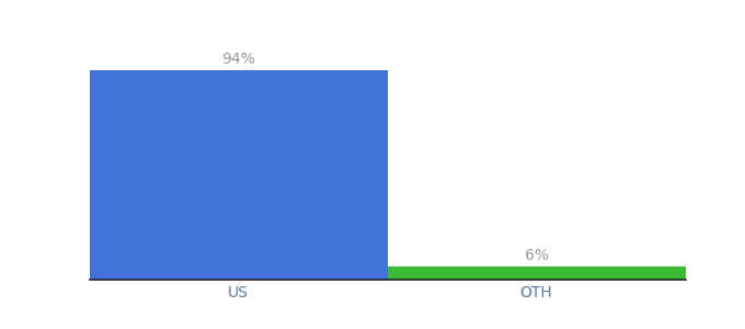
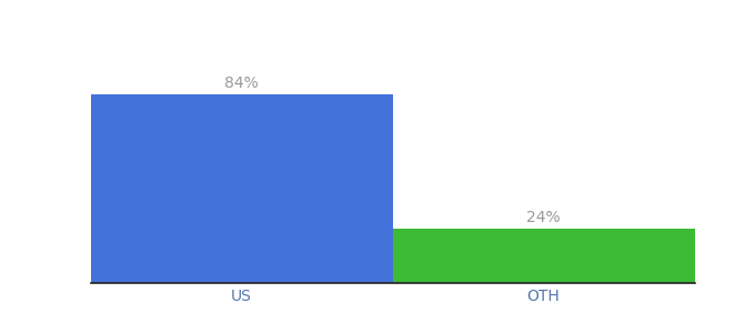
US: 94% -> 84%
OTH: 6% -> 24%
